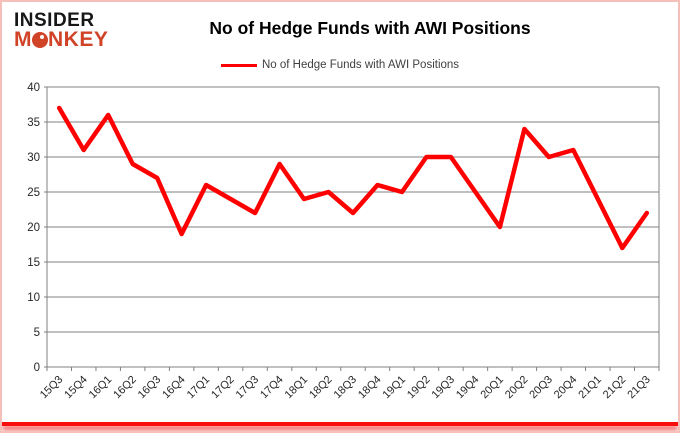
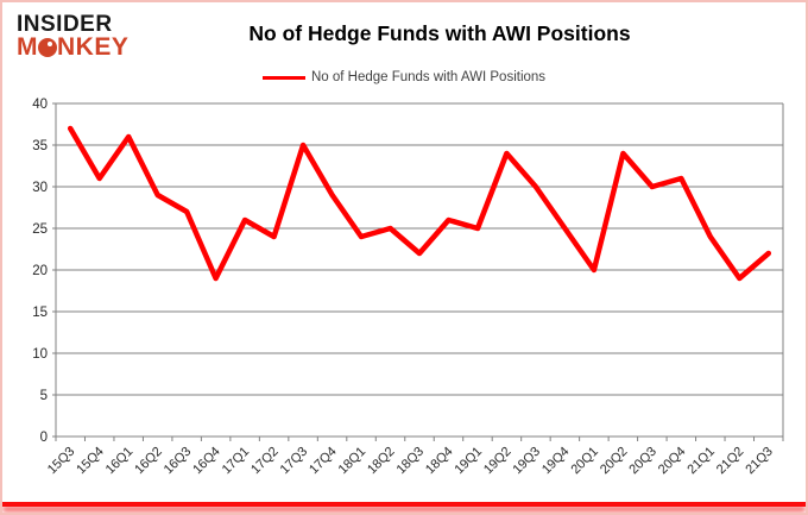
17Q3: 22 -> 35
19Q2: 30 -> 34
21Q2: 17 -> 19
